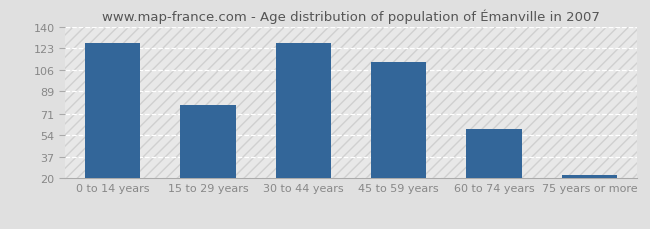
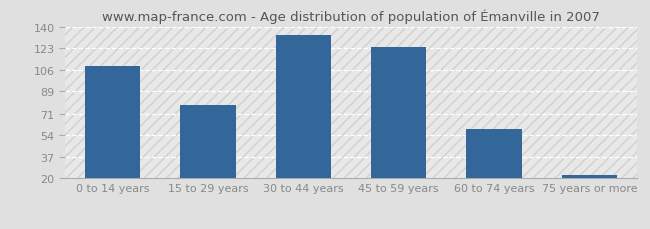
0 to 14 years: 127 -> 109
30 to 44 years: 127 -> 133
45 to 59 years: 112 -> 124
